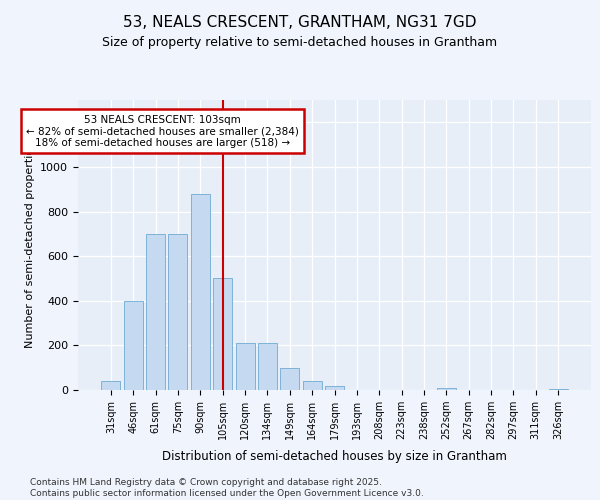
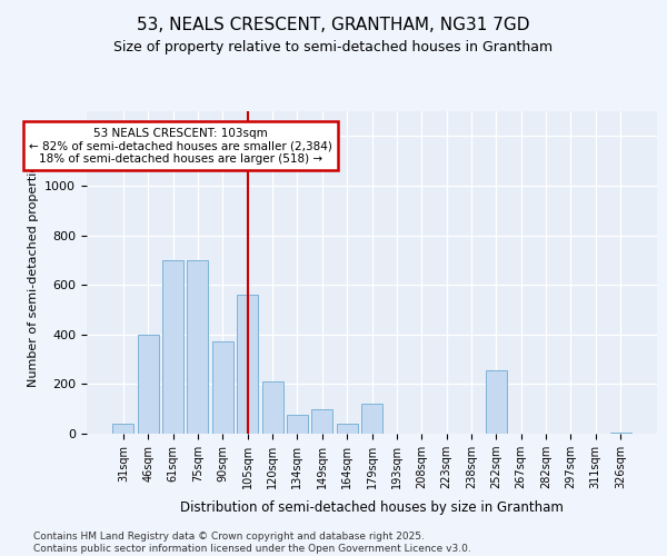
90sqm: 880 -> 370
105sqm: 500 -> 560
134sqm: 210 -> 75
179sqm: 20 -> 120
252sqm: 10 -> 255
